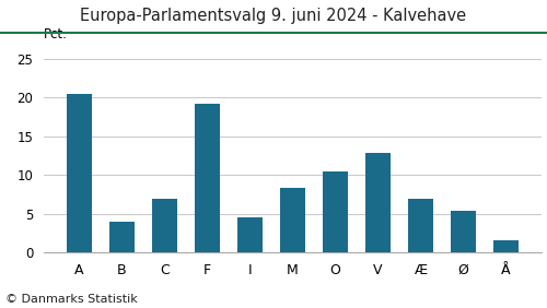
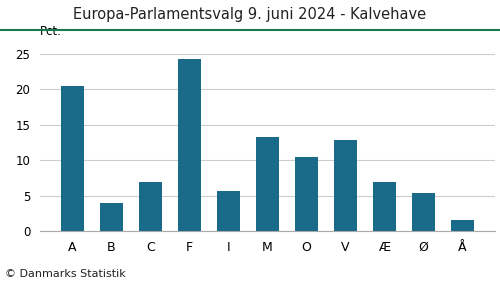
F: 19.2 -> 24.2
I: 4.6 -> 5.6
M: 8.3 -> 13.2
